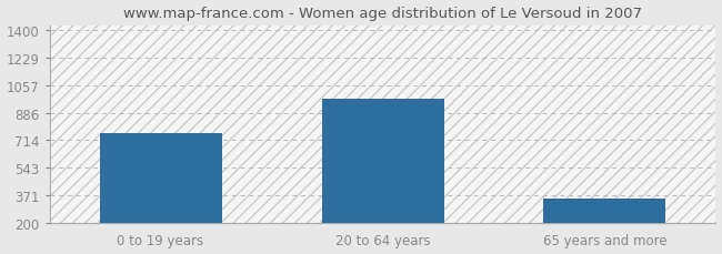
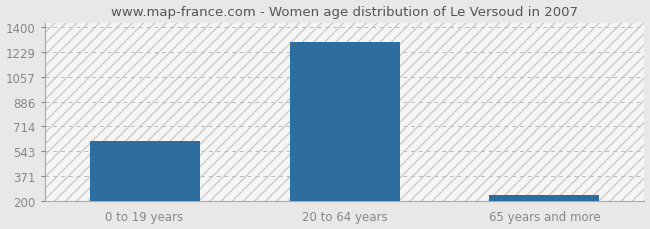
0 to 19 years: 760 -> 610
20 to 64 years: 970 -> 1300
65 years and more: 350 -> 240
